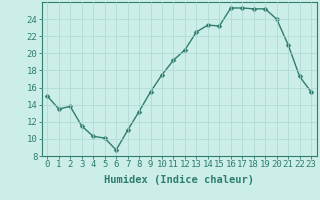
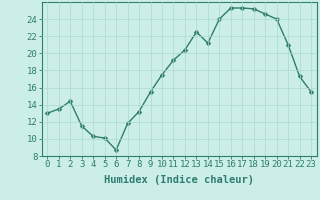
0: 15.0 -> 13.0
2: 13.8 -> 14.4
7: 11.0 -> 11.8
14: 23.3 -> 21.2
15: 23.2 -> 24.0
19: 25.2 -> 24.6
